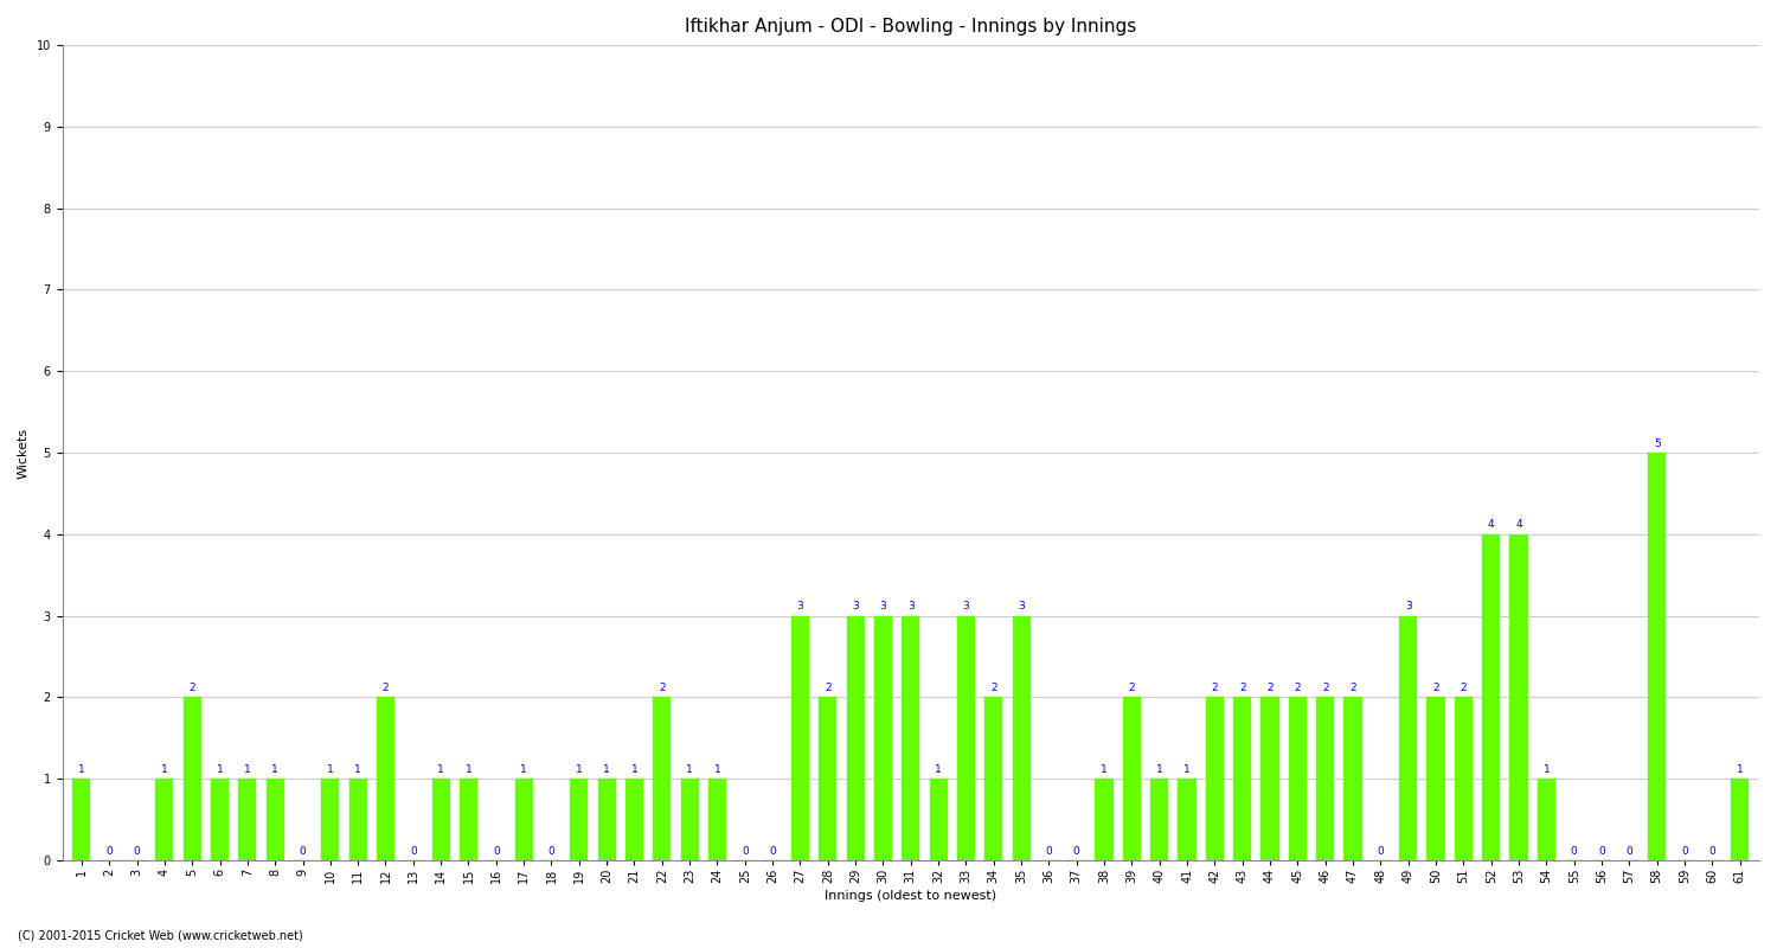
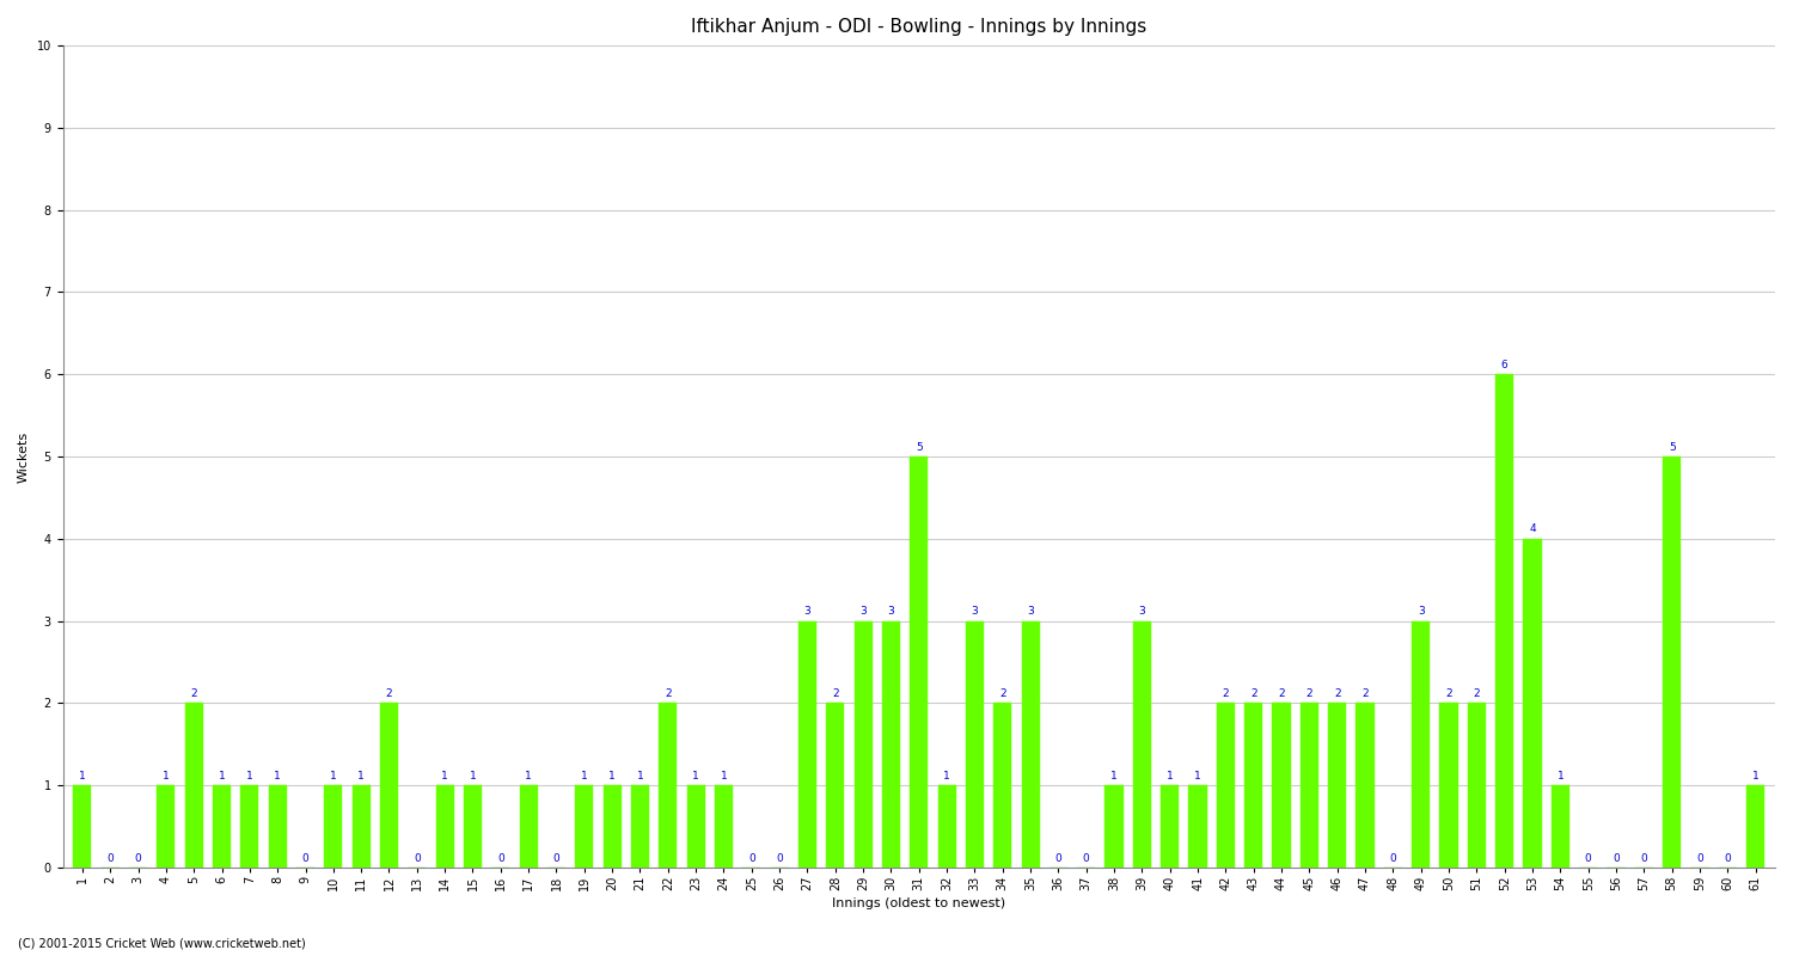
31: 3 -> 5
39: 2 -> 3
52: 4 -> 6
